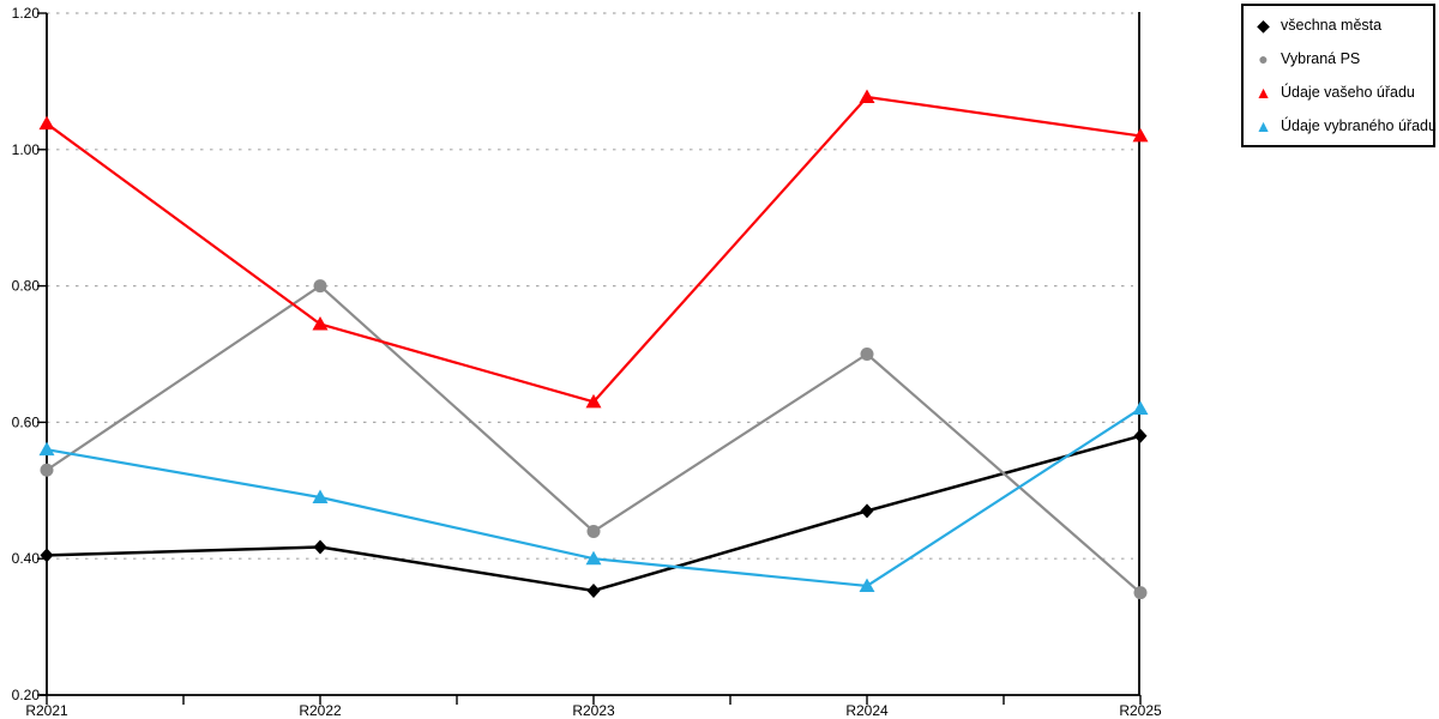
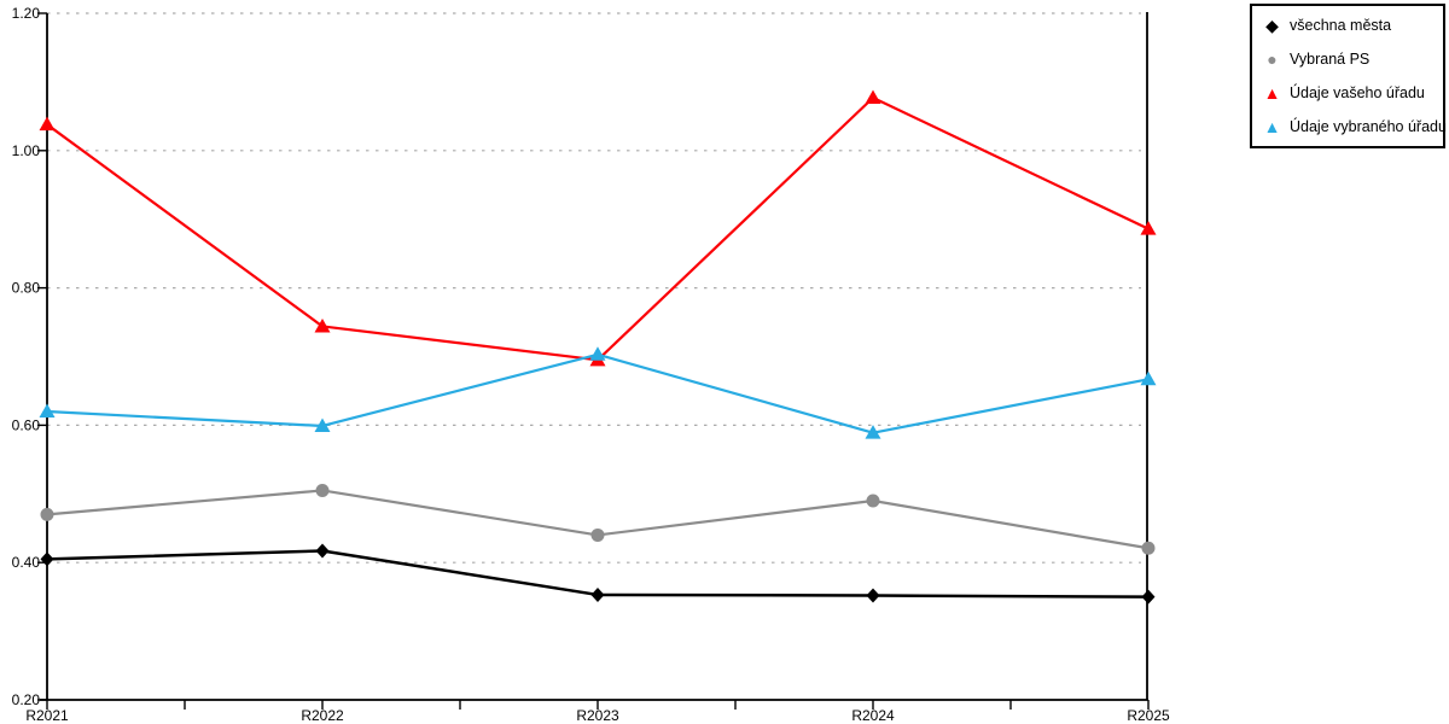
Vybraná PS/R2021: 0.53 -> 0.47
Údaje vybraného úřadu/R2021: 0.56 -> 0.62
Vybraná PS/R2022: 0.80 -> 0.51
Údaje vybraného úřadu/R2022: 0.49 -> 0.60
Údaje vašeho úřadu/R2023: 0.63 -> 0.69
Údaje vybraného úřadu/R2023: 0.40 -> 0.70
všechna města/R2024: 0.47 -> 0.35
Vybraná PS/R2024: 0.70 -> 0.49
Údaje vybraného úřadu/R2024: 0.36 -> 0.59
všechna města/R2025: 0.58 -> 0.35
Vybraná PS/R2025: 0.35 -> 0.42
Údaje vašeho úřadu/R2025: 1.02 -> 0.89
Údaje vybraného úřadu/R2025: 0.62 -> 0.67
